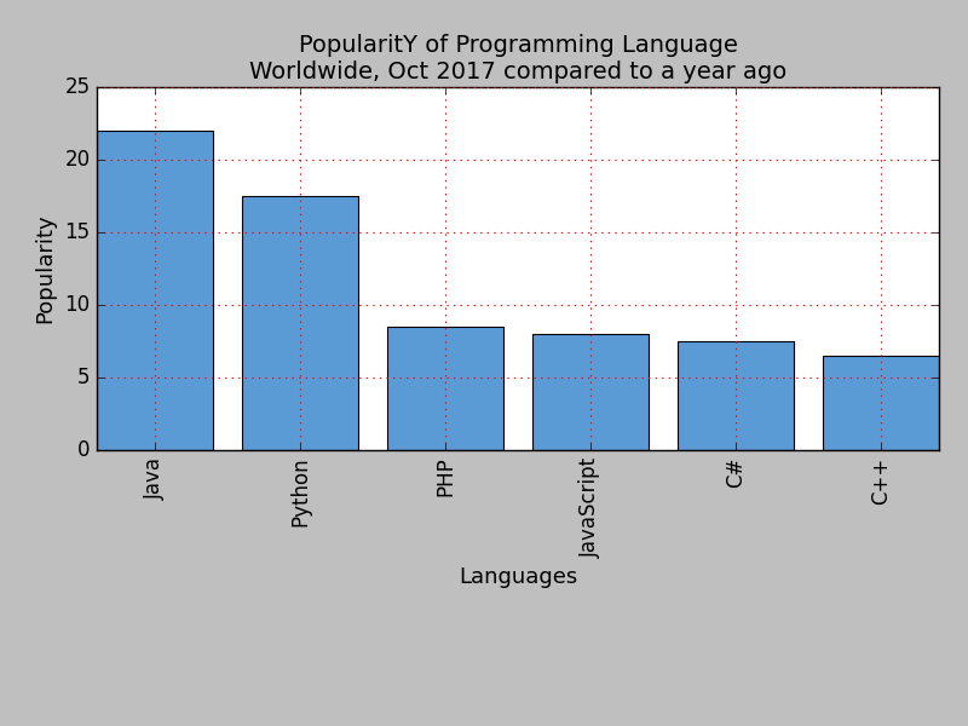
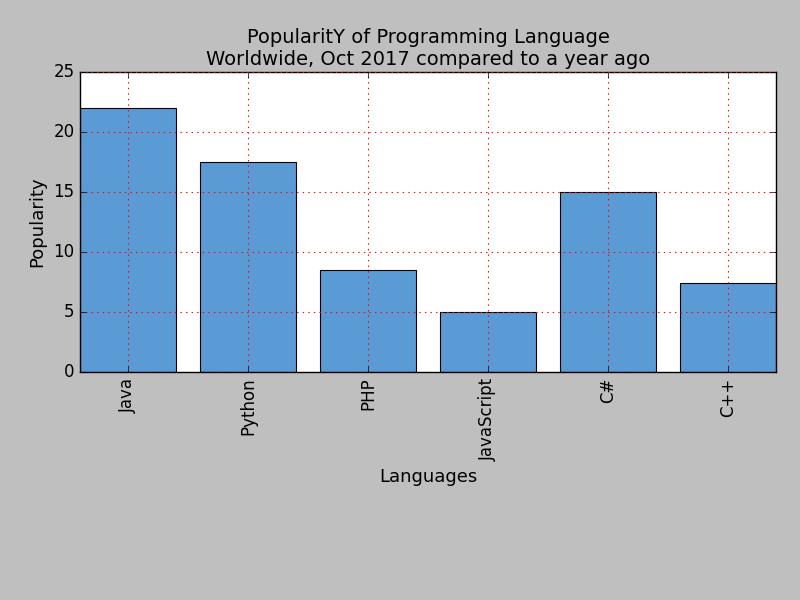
JavaScript: 8.0 -> 5.0
C#: 7.5 -> 15.0
C++: 6.5 -> 7.4
